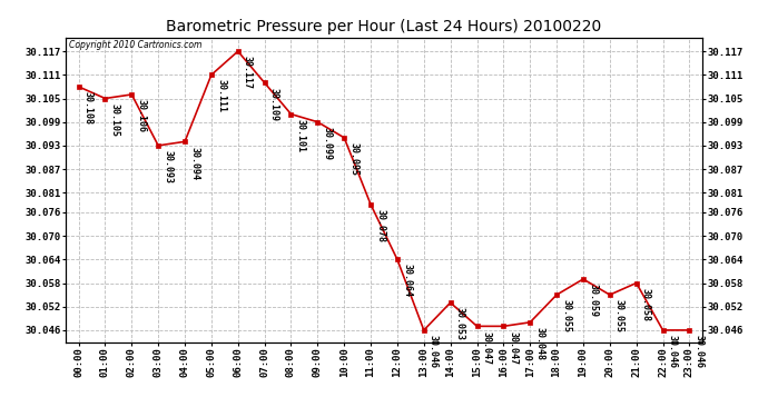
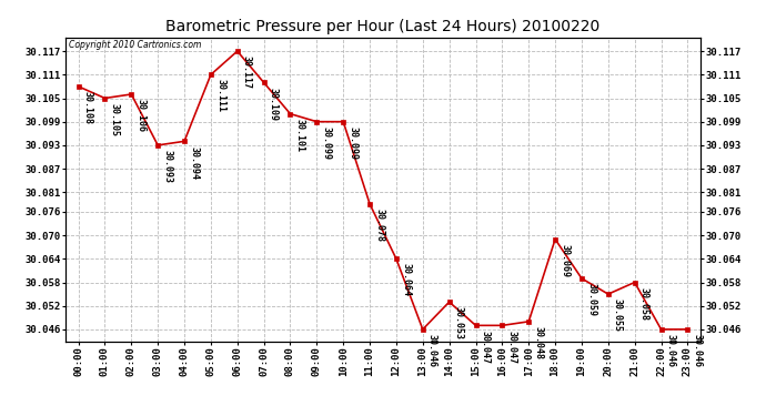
10:00: 30.095 -> 30.099
18:00: 30.055 -> 30.069
